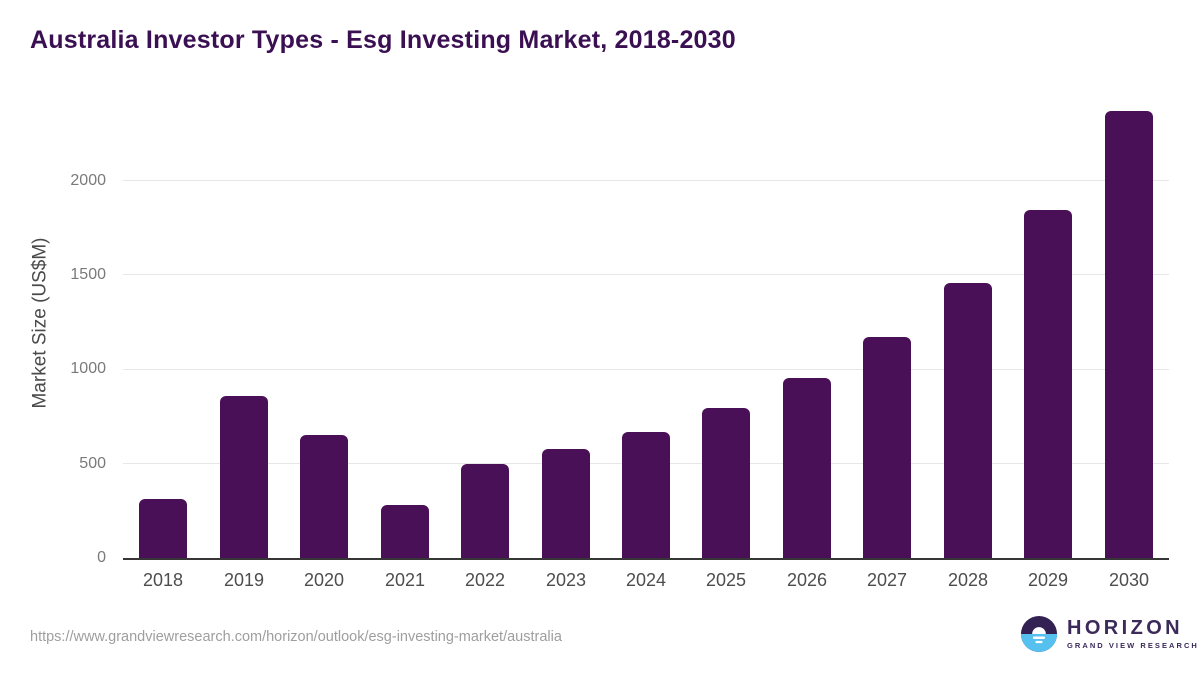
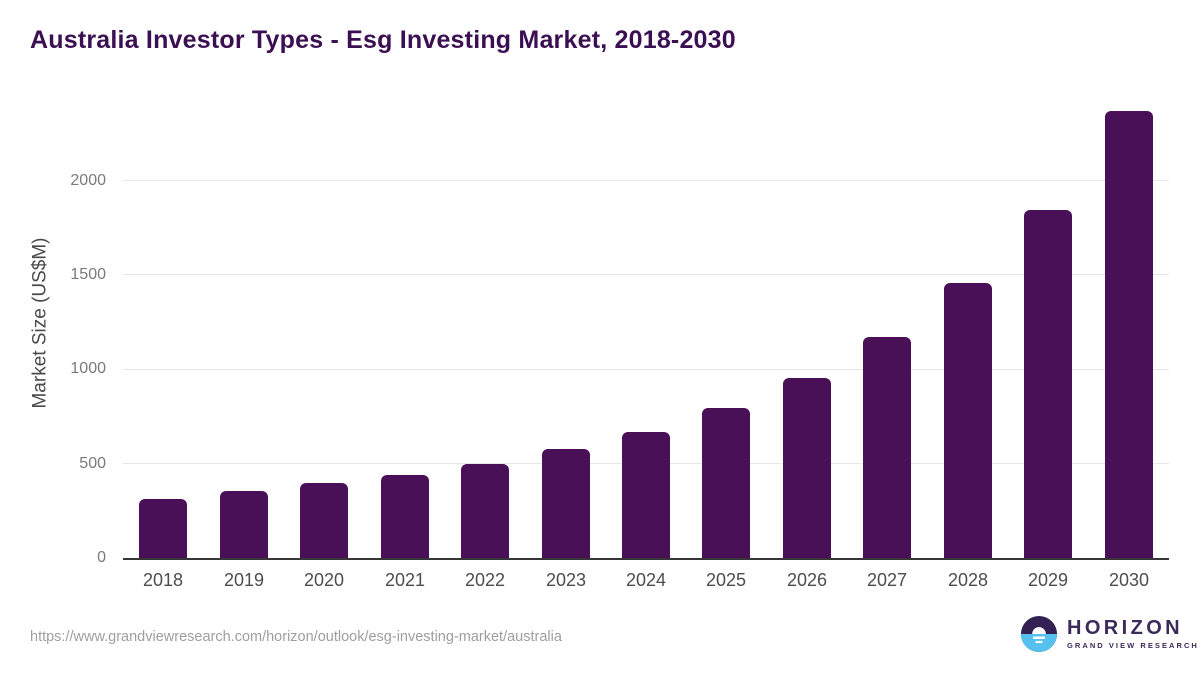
2019: 860 -> 360
2020: 650 -> 400
2021: 280 -> 440
